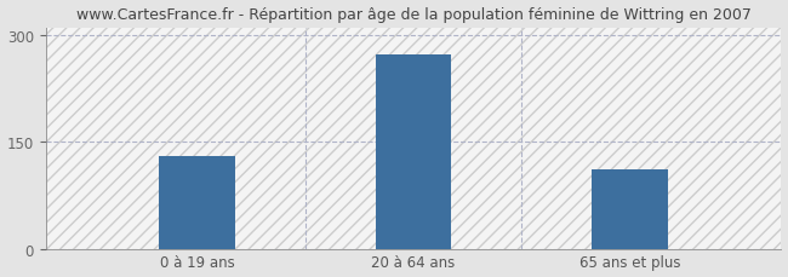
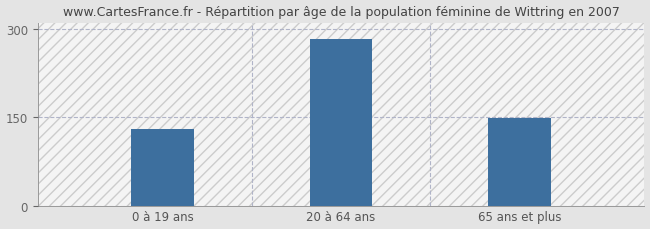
20 à 64 ans: 272 -> 282
65 ans et plus: 112 -> 148
